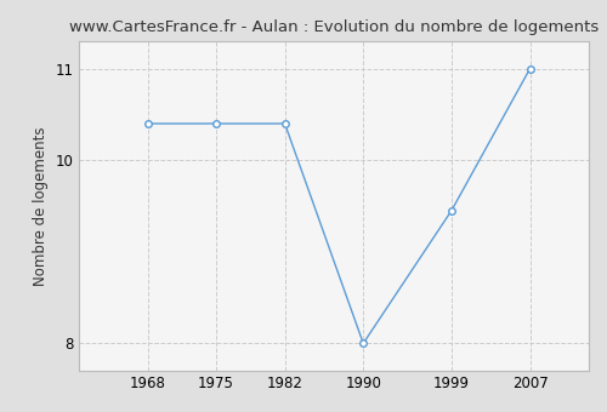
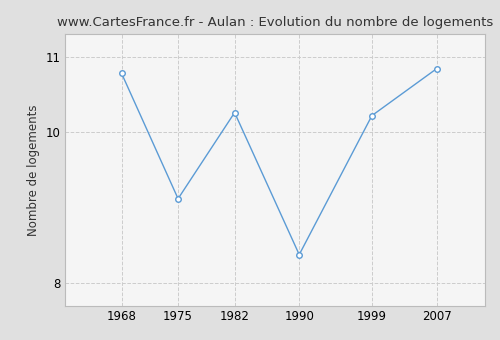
1968: 10.40 -> 10.78
1975: 10.40 -> 9.12
1982: 10.40 -> 10.26
1990: 8.00 -> 8.38
1999: 9.45 -> 10.22
2007: 11.00 -> 10.84
